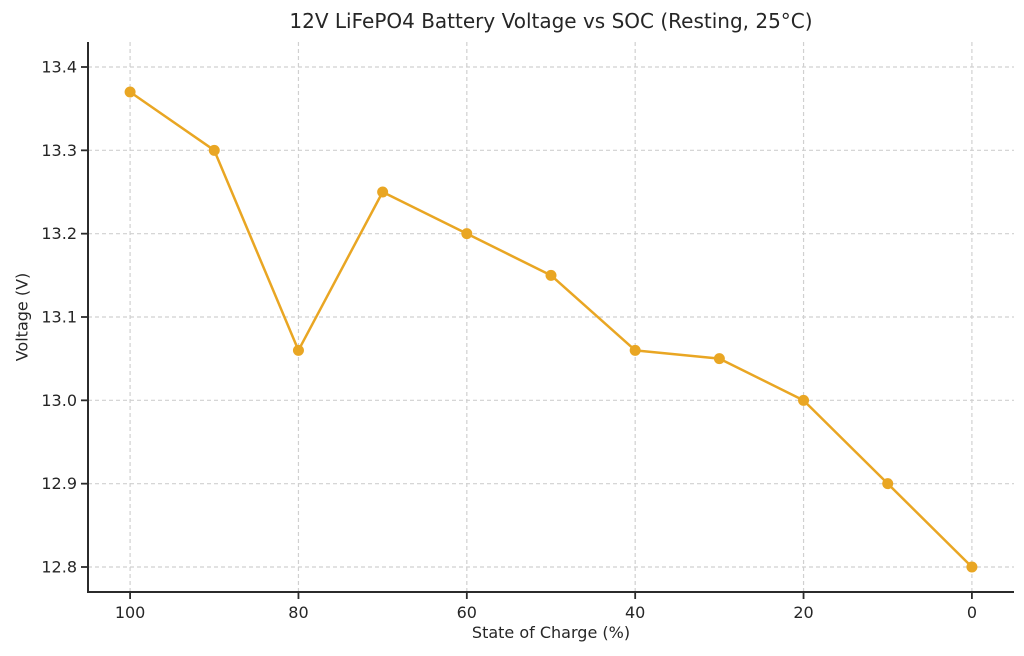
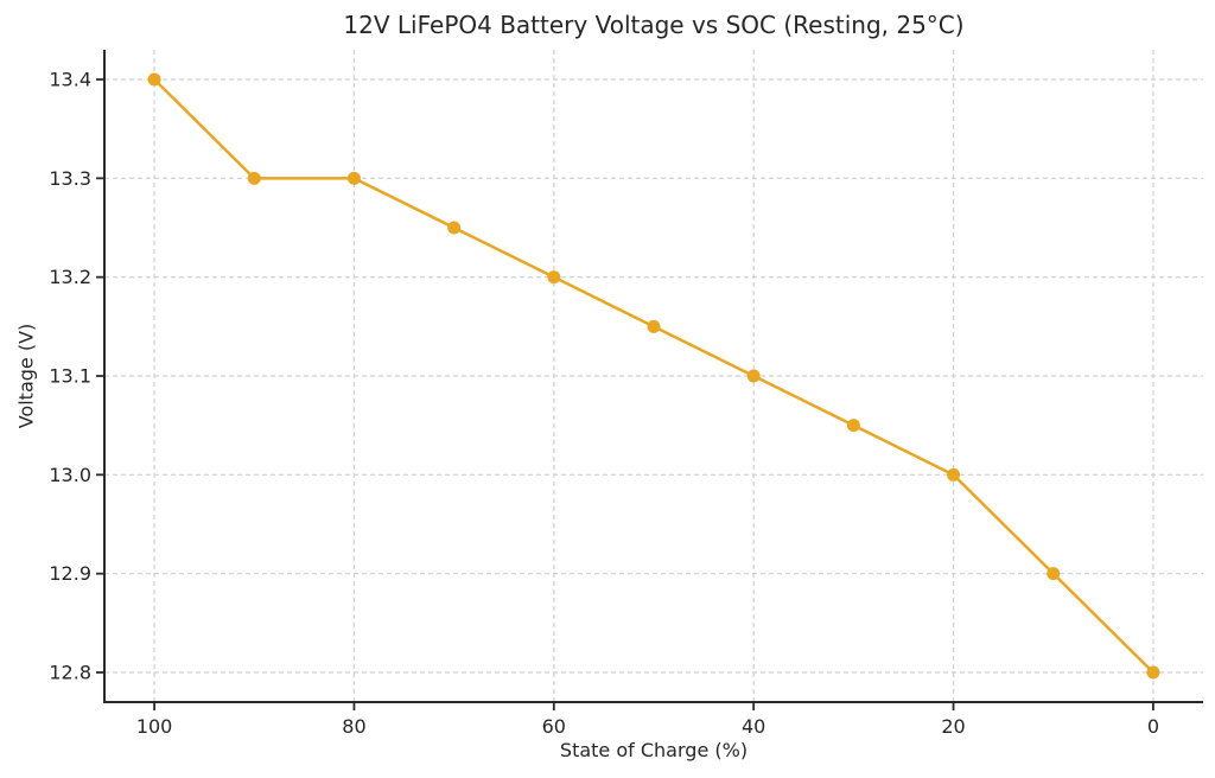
100: 13.37 -> 13.40
80: 13.06 -> 13.30
40: 13.06 -> 13.10
